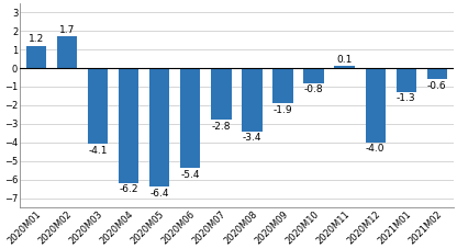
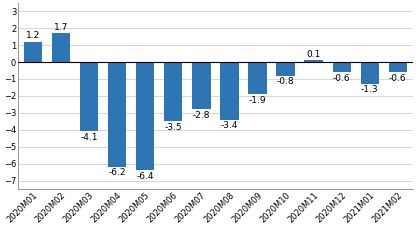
2020M06: -5.4 -> -3.5
2020M12: -4.0 -> -0.6
